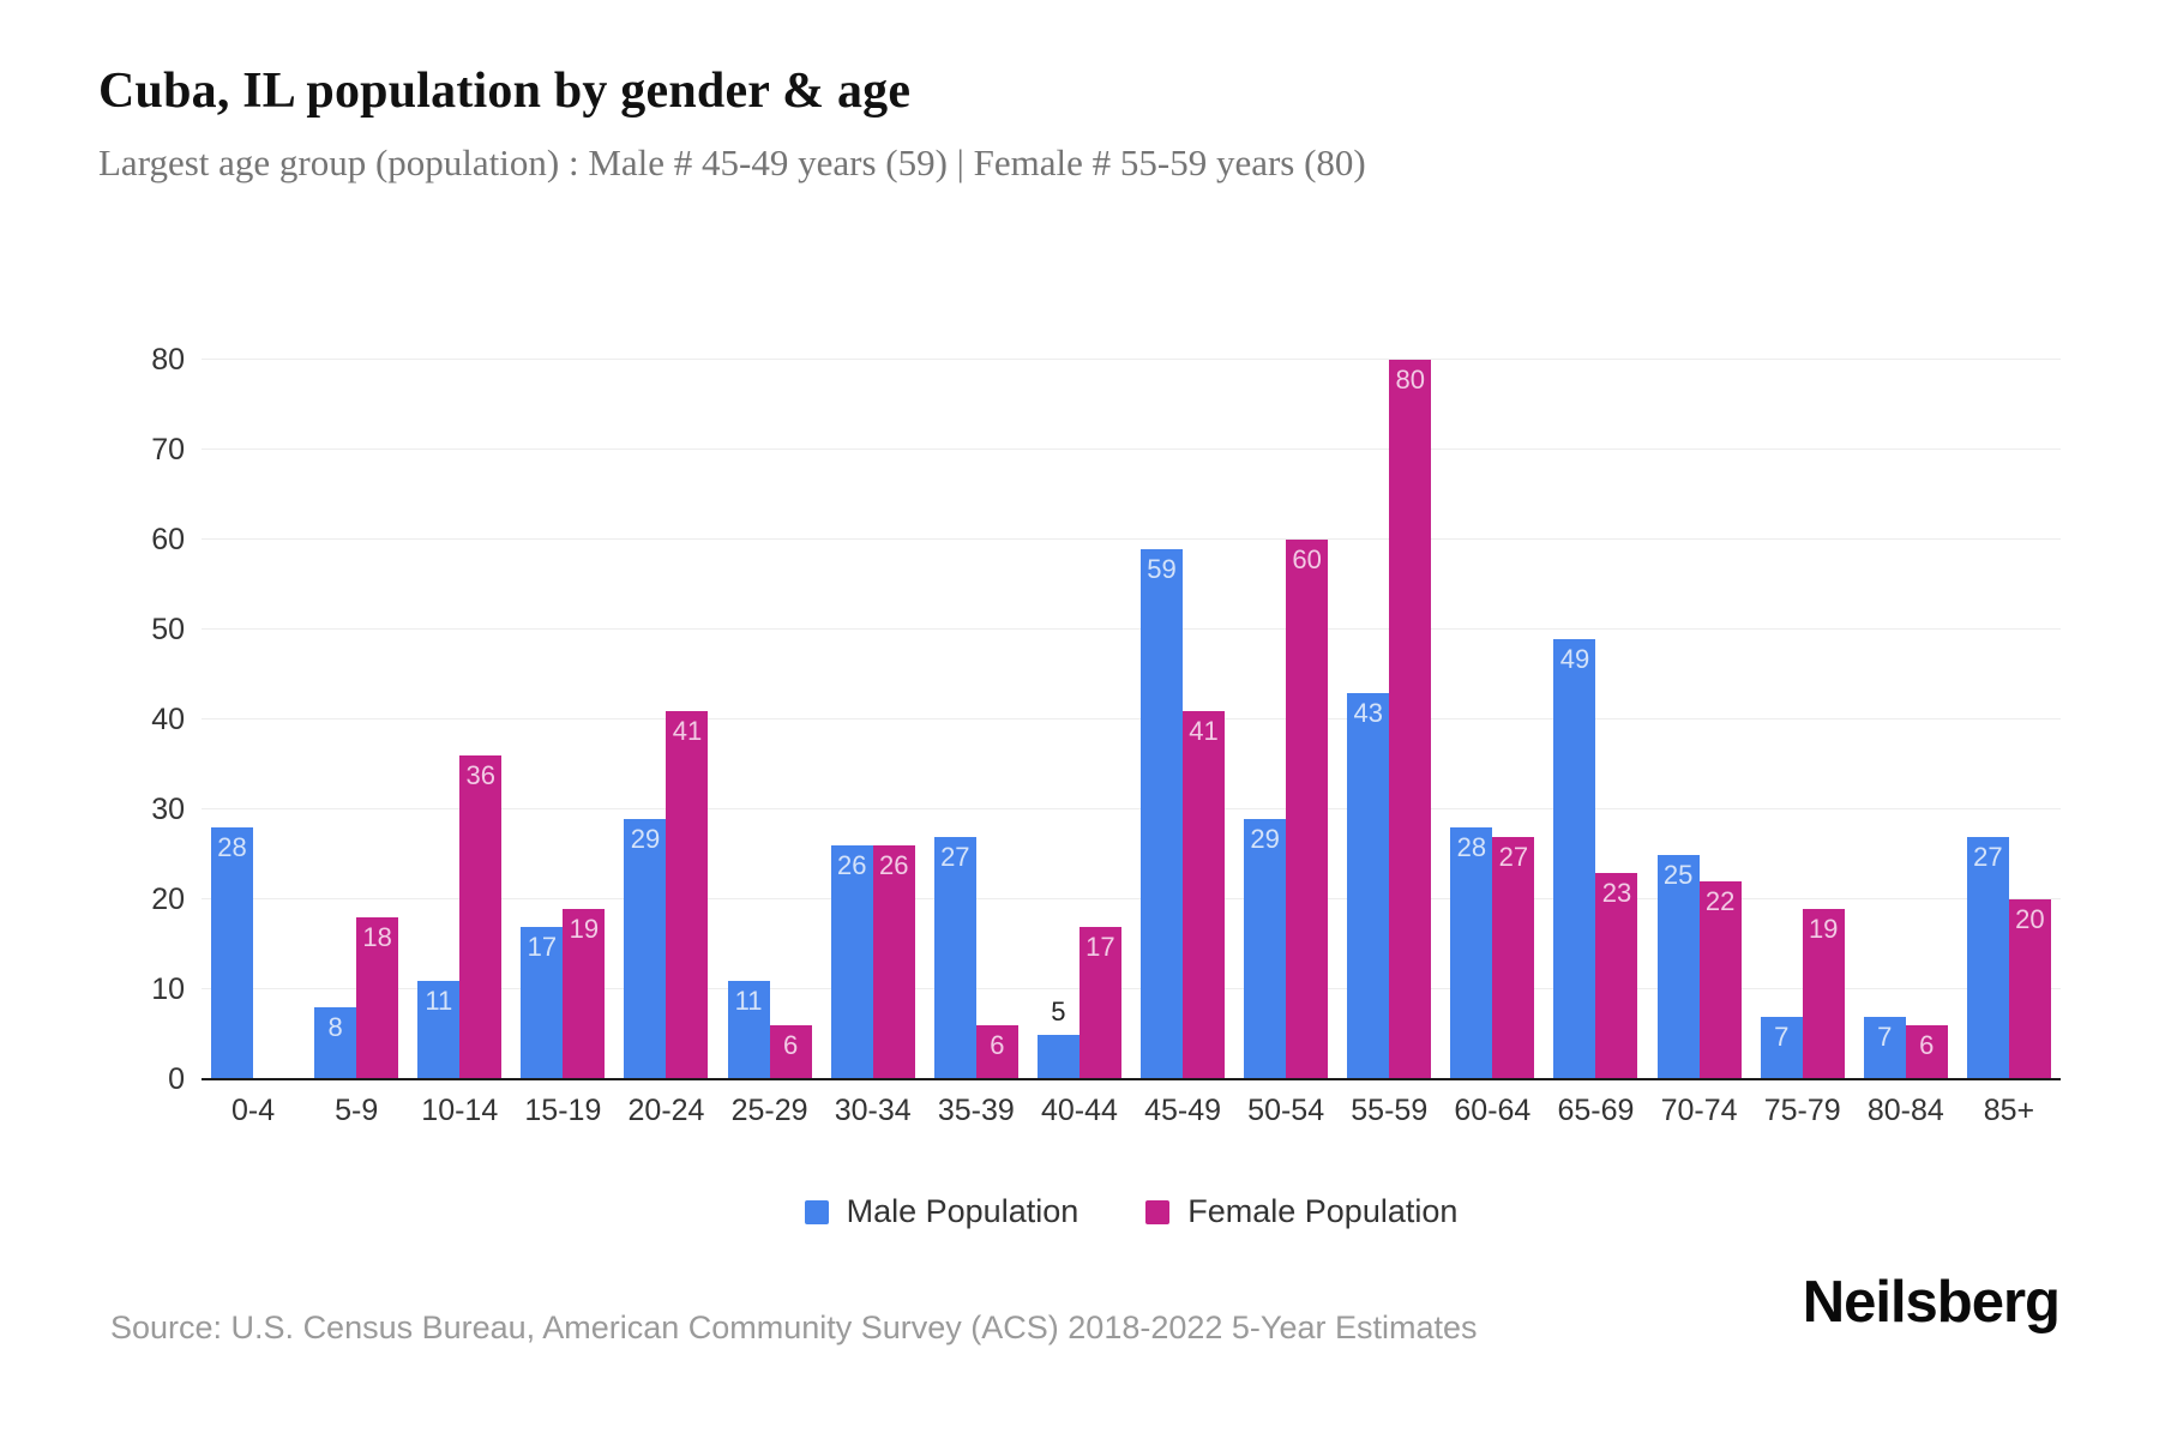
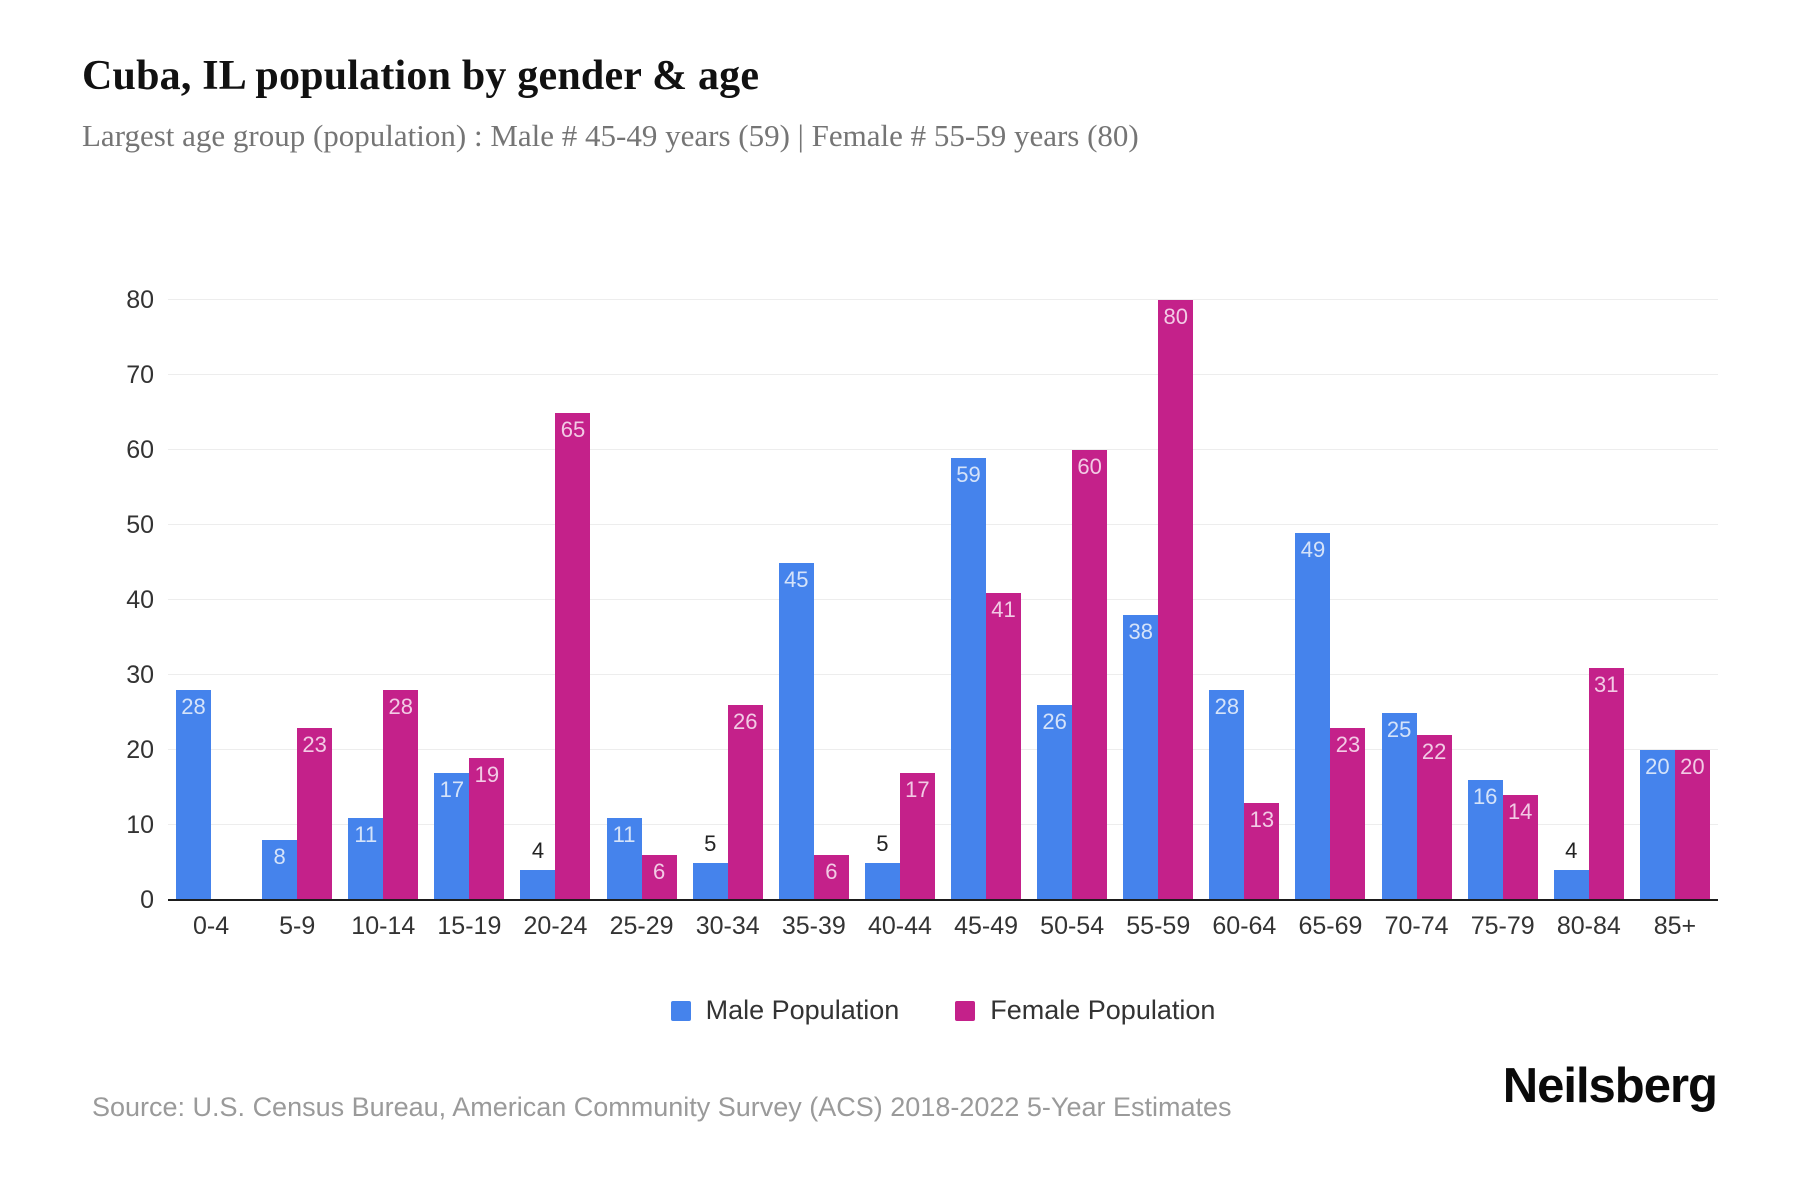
Female Population/5-9: 18 -> 23
Female Population/10-14: 36 -> 28
Male Population/20-24: 29 -> 4
Female Population/20-24: 41 -> 65
Male Population/30-34: 26 -> 5
Male Population/35-39: 27 -> 45
Male Population/50-54: 29 -> 26
Male Population/55-59: 43 -> 38
Female Population/60-64: 27 -> 13
Male Population/75-79: 7 -> 16
Female Population/75-79: 19 -> 14
Male Population/80-84: 7 -> 4
Female Population/80-84: 6 -> 31
Male Population/85+: 27 -> 20
